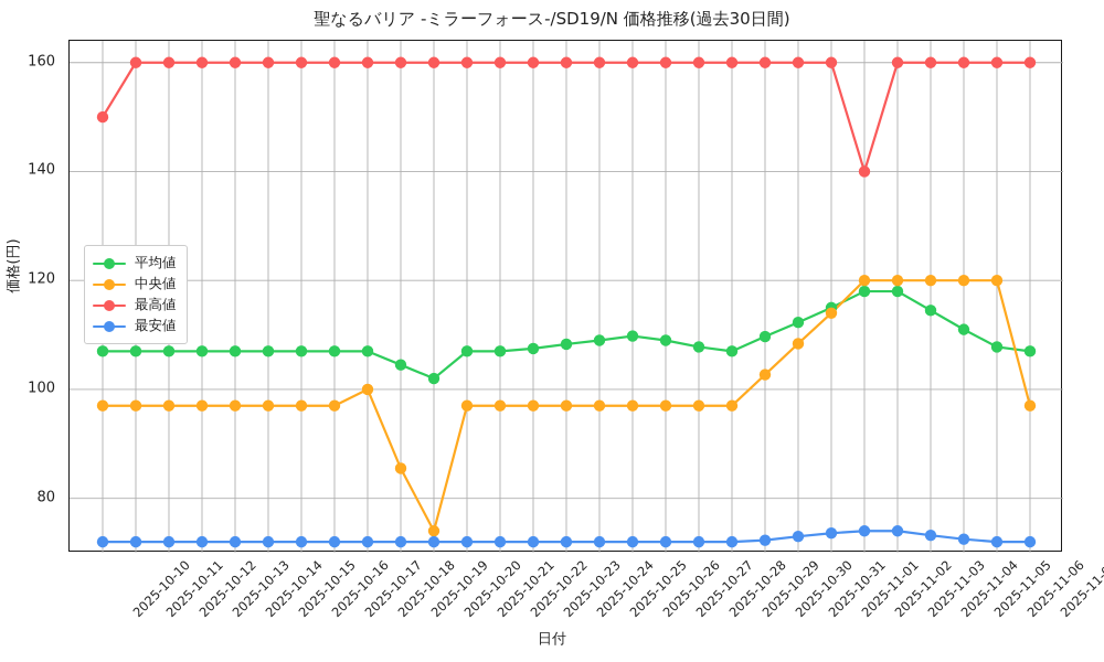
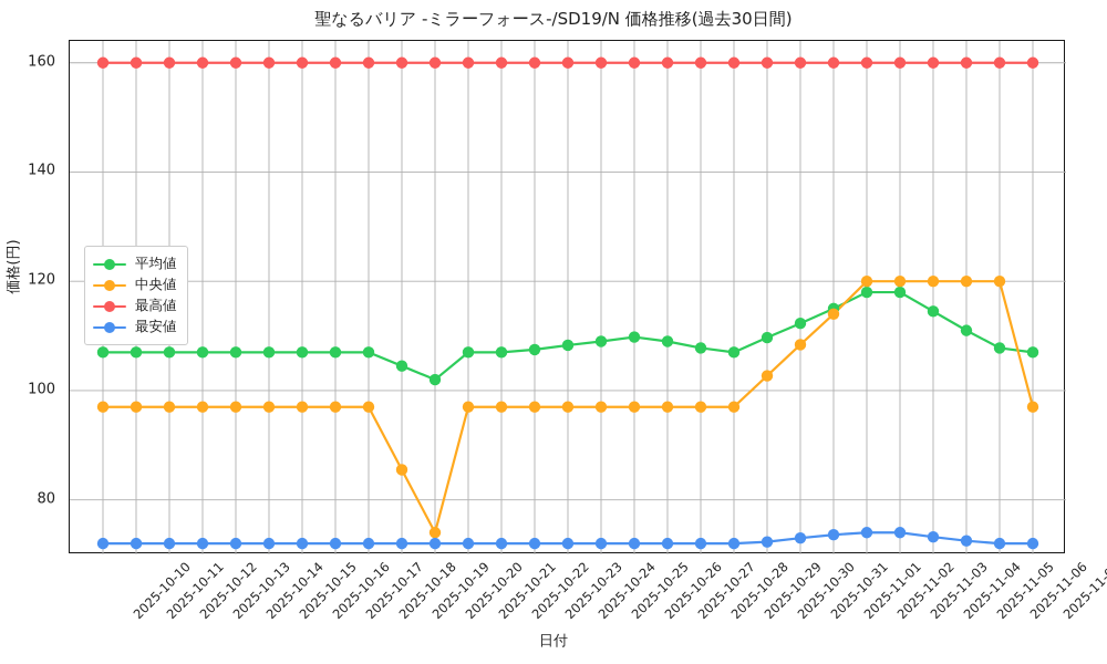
最高値/2025-10-10: 150 -> 160
中央値/2025-10-18: 100 -> 97
最高値/2025-11-02: 140 -> 160
